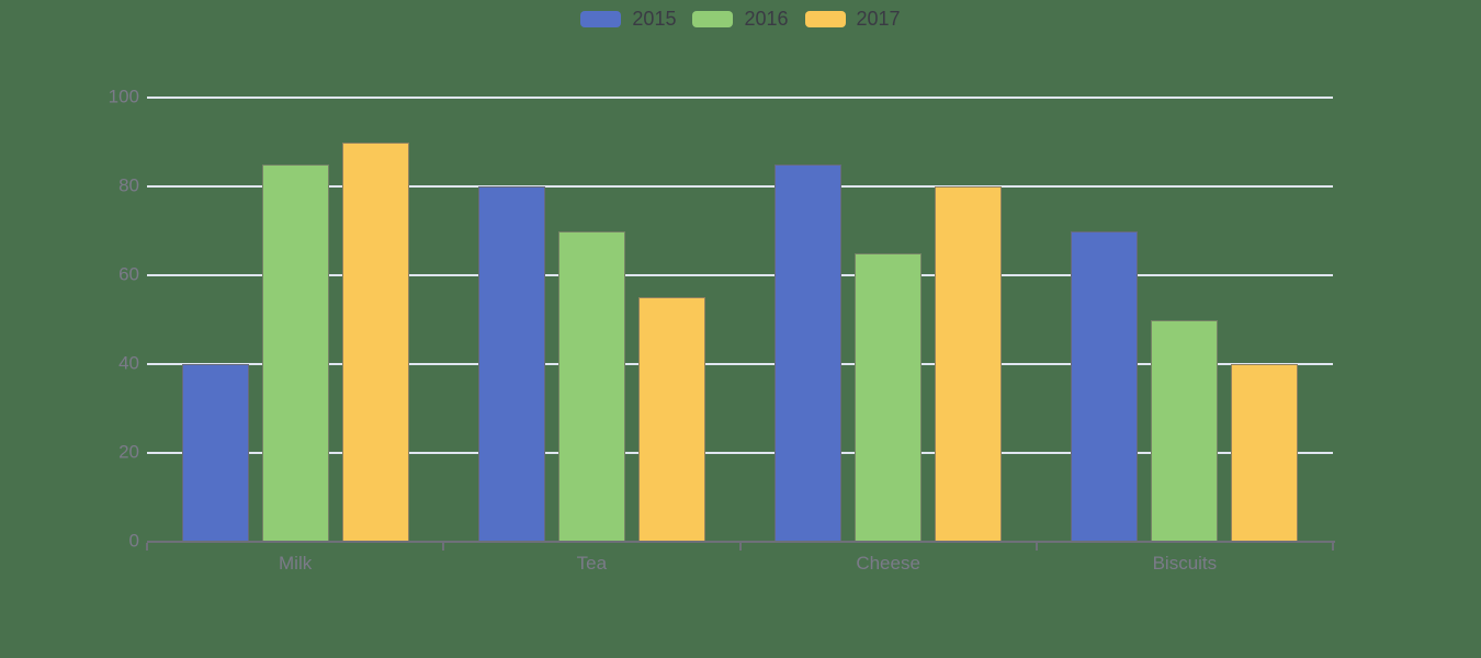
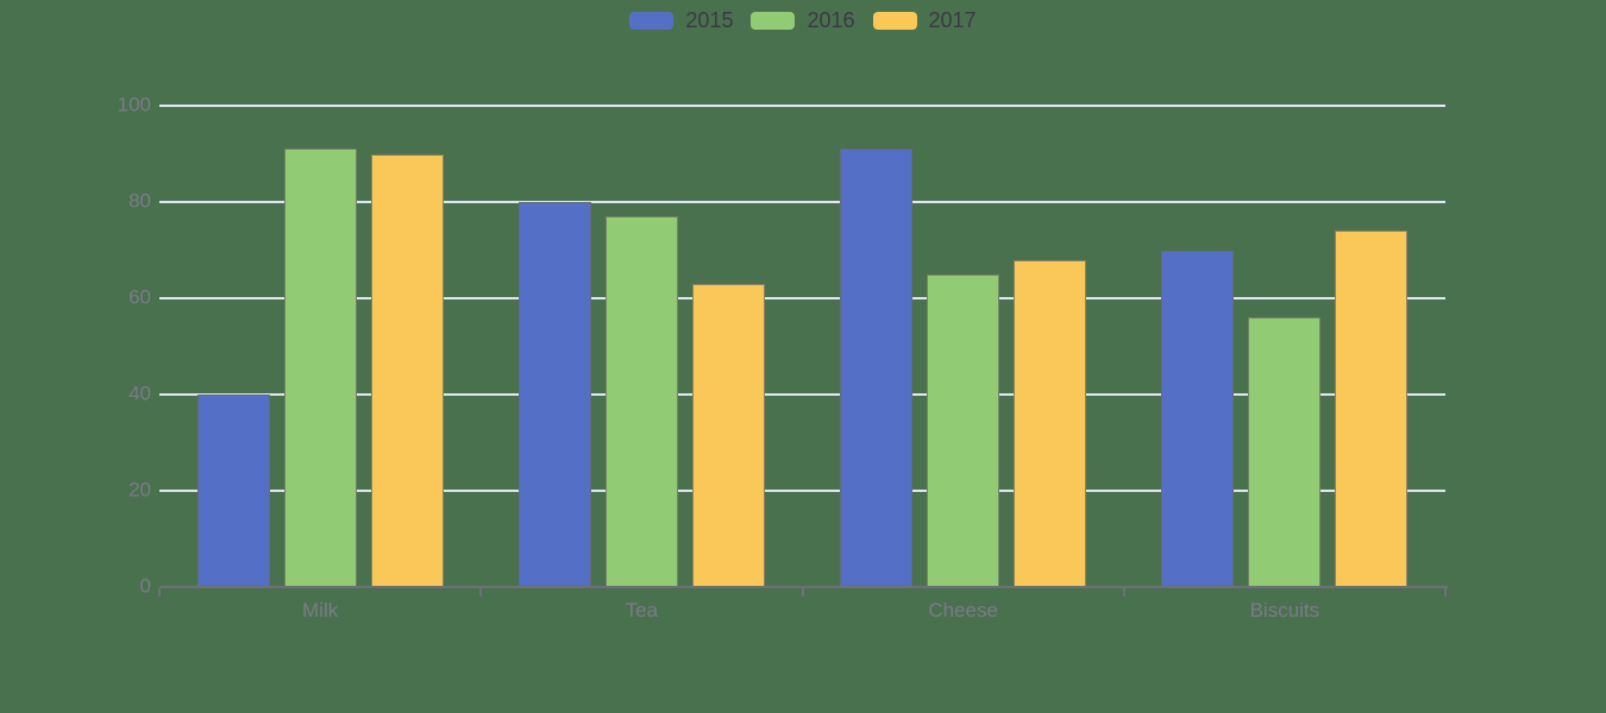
2016/Milk: 85 -> 91
2016/Tea: 70 -> 77
2017/Tea: 55 -> 63
2015/Cheese: 85 -> 91
2017/Cheese: 80 -> 68
2016/Biscuits: 50 -> 56
2017/Biscuits: 40 -> 74
